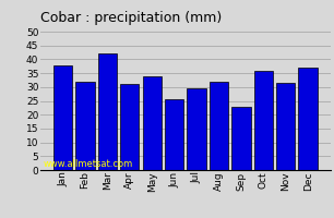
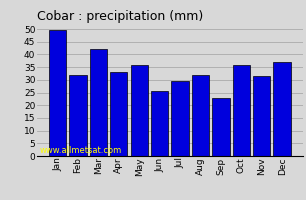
Jan: 38.0 -> 49.5
Apr: 31.0 -> 33.0
May: 34.0 -> 36.0
